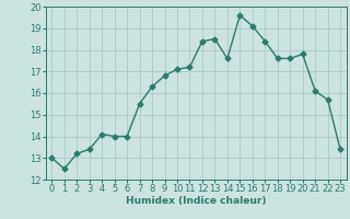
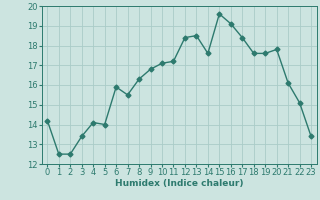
0: 13.0 -> 14.2
2: 13.2 -> 12.5
6: 14.0 -> 15.9
22: 15.7 -> 15.1
